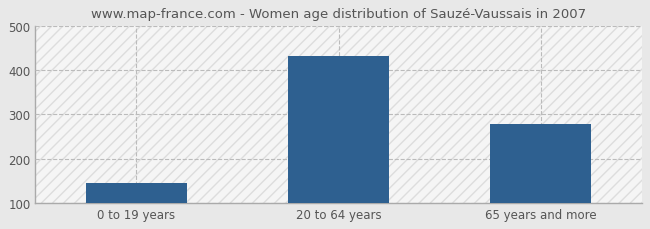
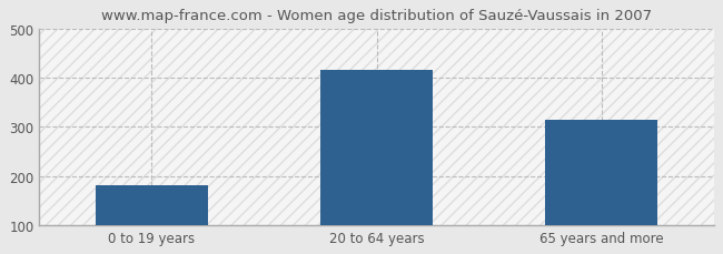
0 to 19 years: 144 -> 180
20 to 64 years: 431 -> 415
65 years and more: 279 -> 315
